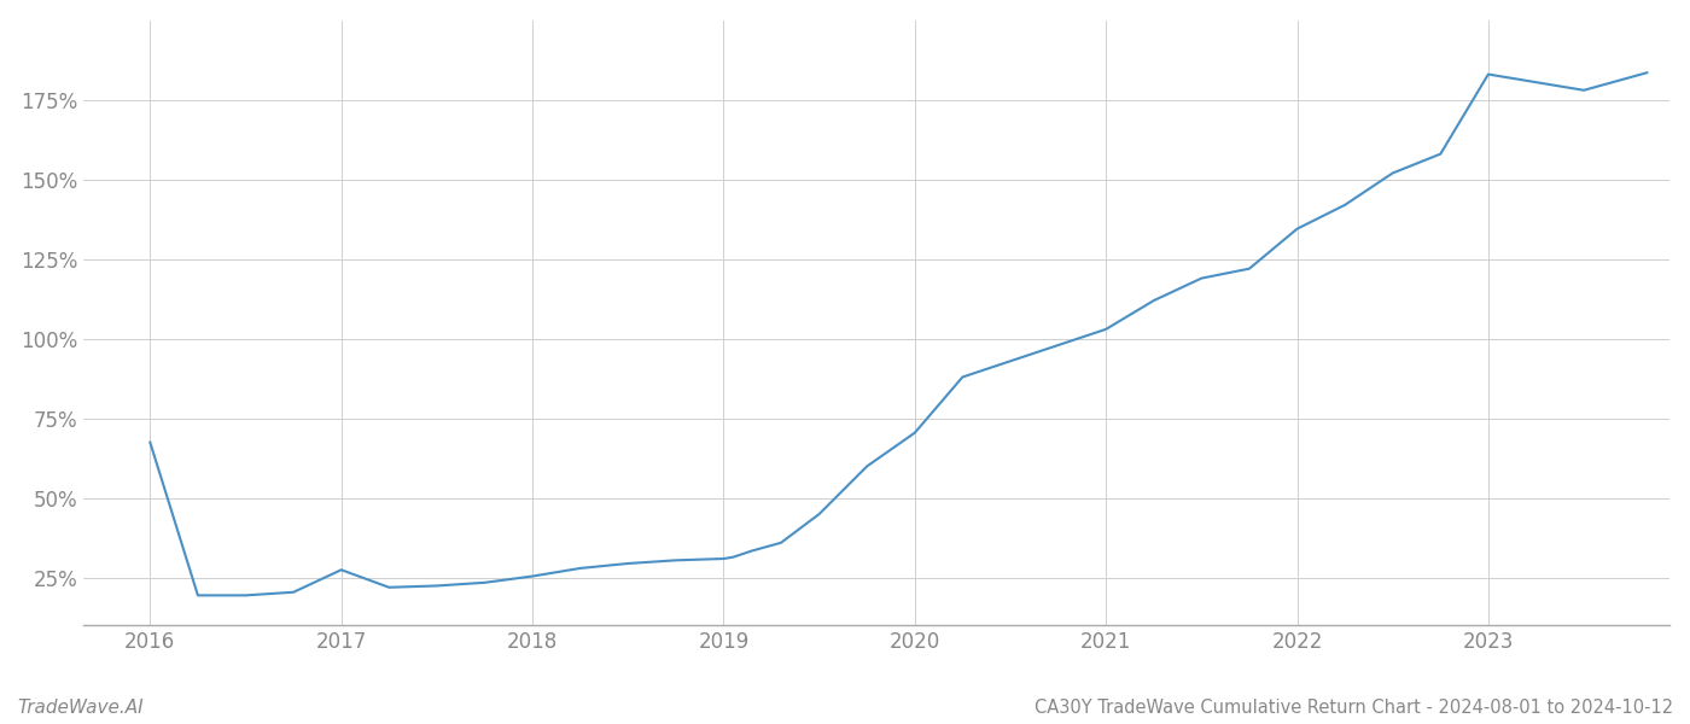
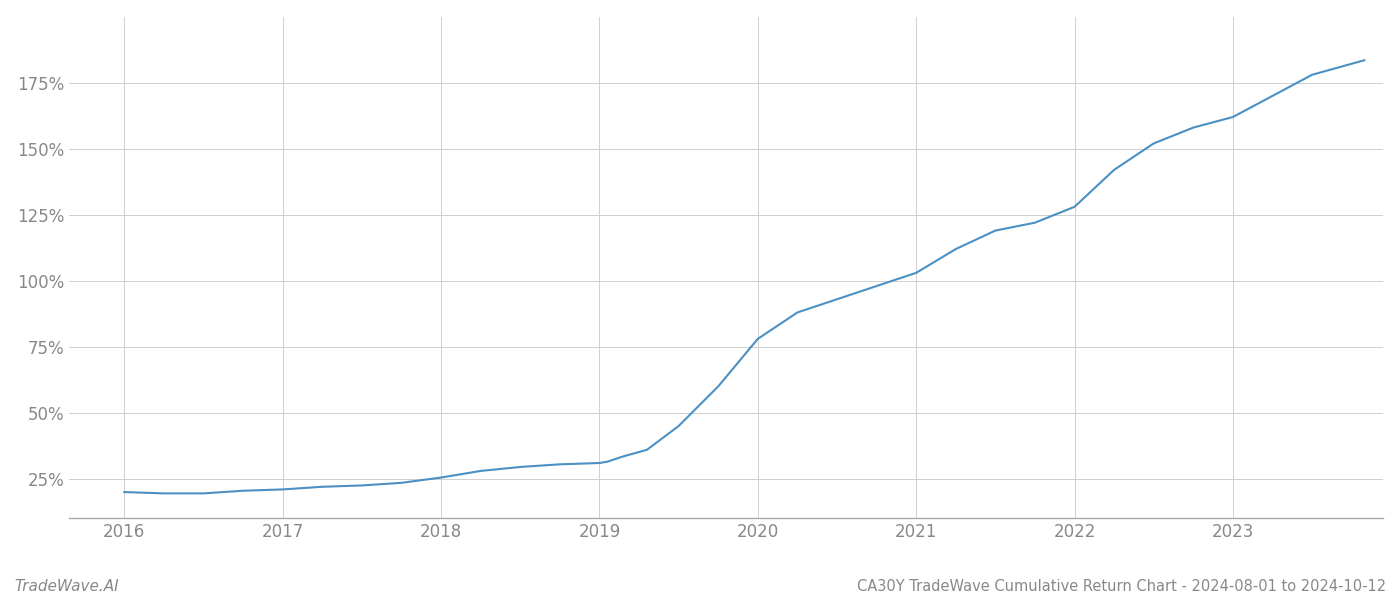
2016: 67.5% -> 20.0%
2017: 27.5% -> 21.0%
2020: 70.5% -> 78.0%
2022: 134.5% -> 128.0%
2023: 183.0% -> 162.0%
